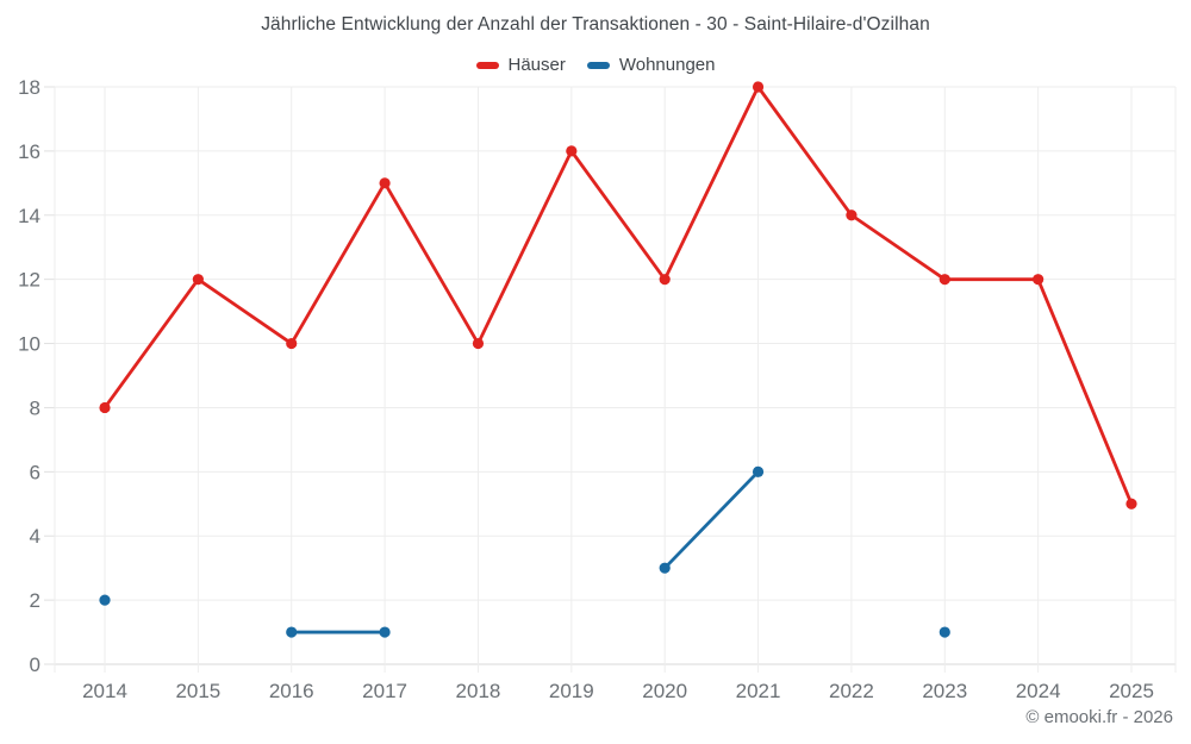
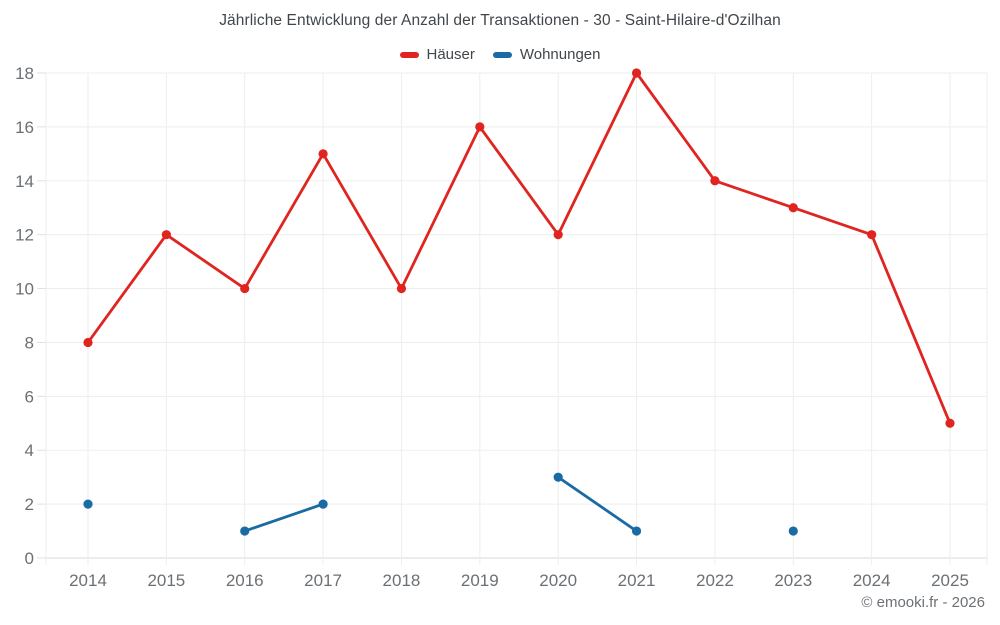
Wohnungen/2017: 1 -> 2
Wohnungen/2021: 6 -> 1
Häuser/2023: 12 -> 13
